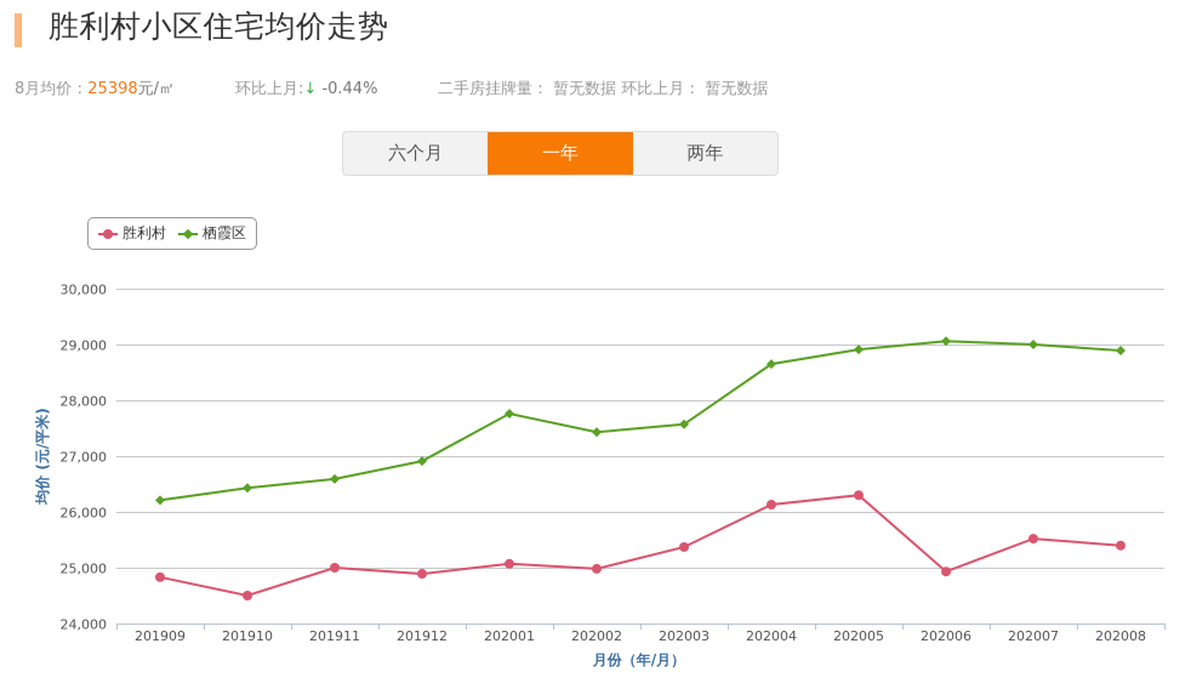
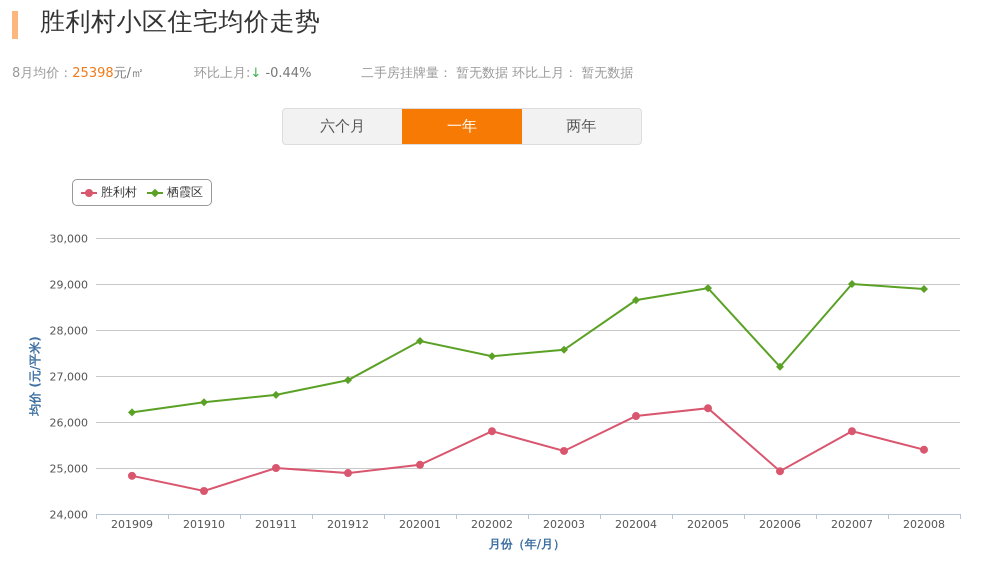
胜利村/202002: 25000 -> 25800
栖霞区/202006: 29100 -> 27200
胜利村/202007: 25500 -> 25800
